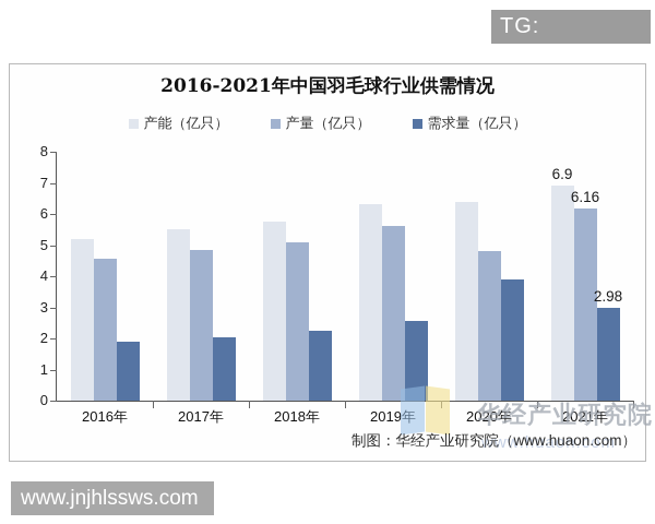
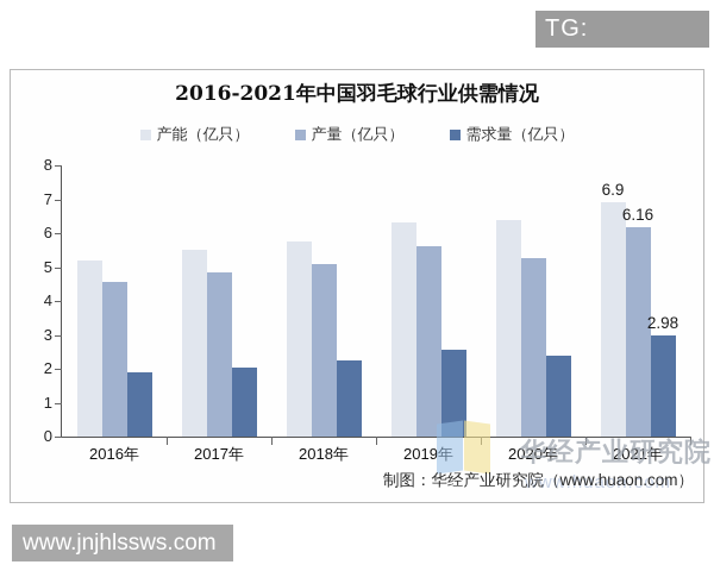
产量（亿只）/2020年: 4.8 -> 5.2
需求量（亿只）/2020年: 3.9 -> 2.4
